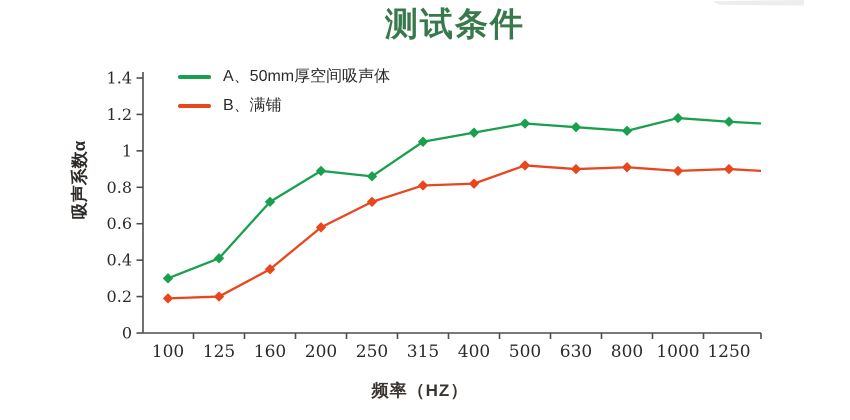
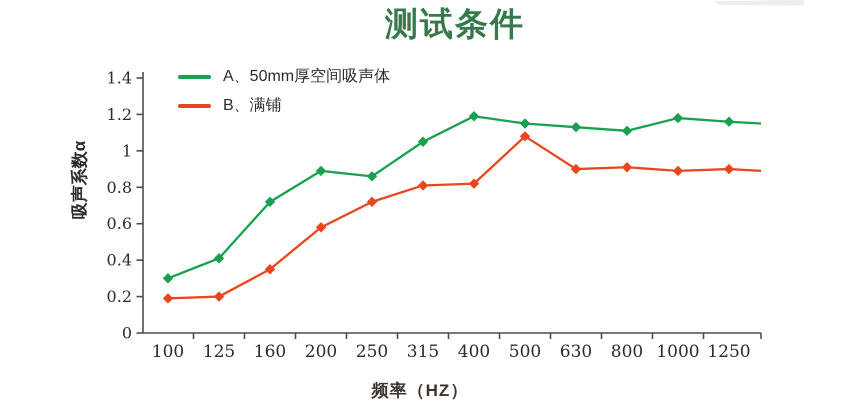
A、50mm厚空间吸声体/400: 1.10 -> 1.19
B、满铺/500: 0.92 -> 1.08
